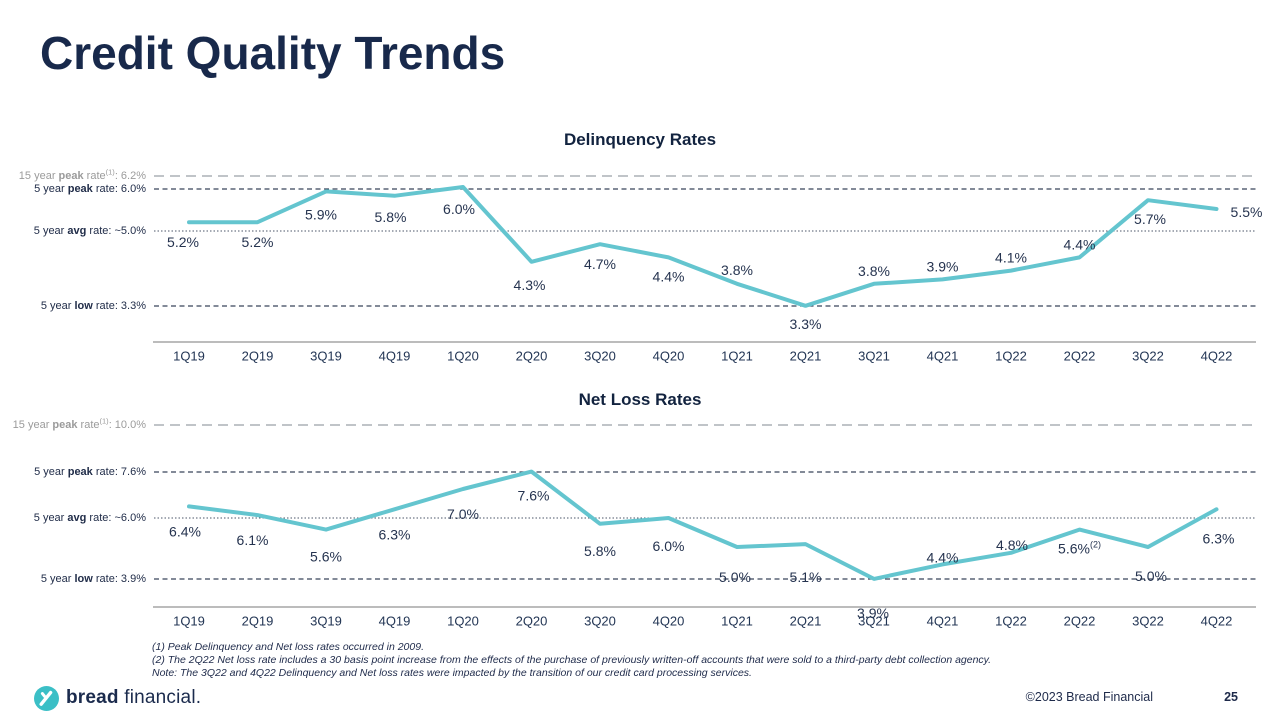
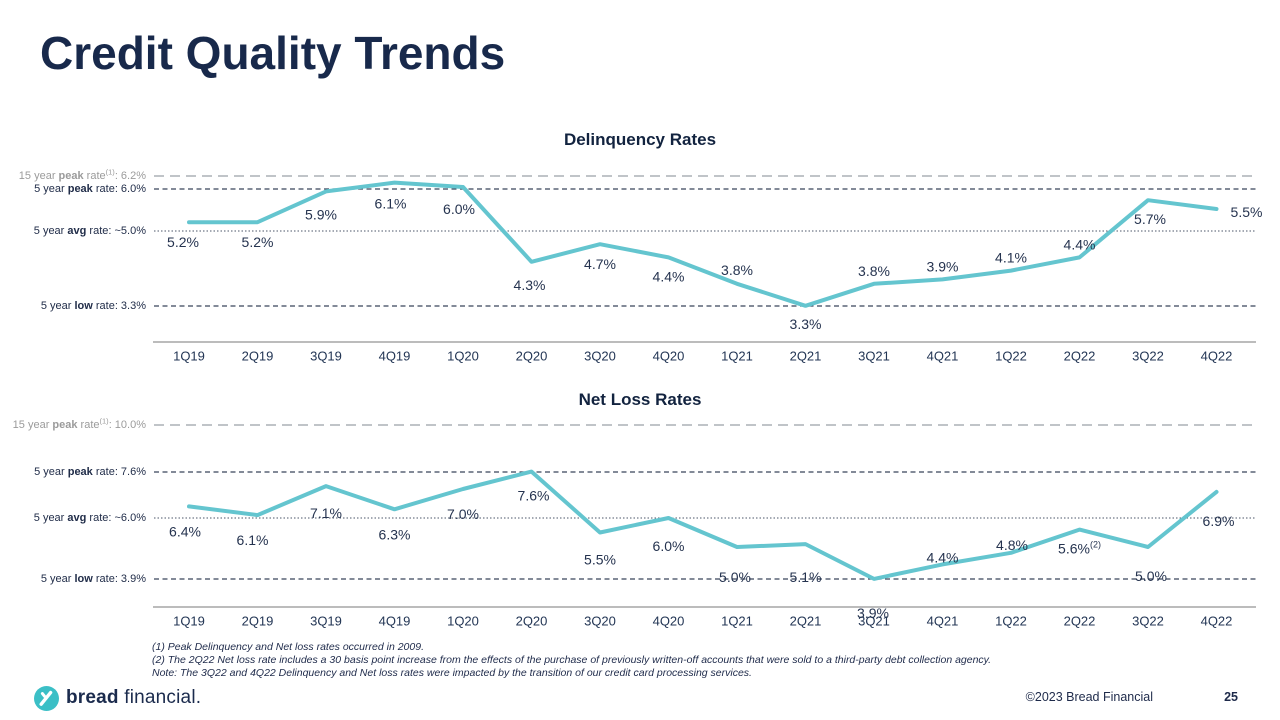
Delinquency Rates/4Q19: 5.8% -> 6.1%
Net Loss Rates/3Q19: 5.6% -> 7.1%
Net Loss Rates/3Q20: 5.8% -> 5.5%
Net Loss Rates/4Q22: 6.3% -> 6.9%
